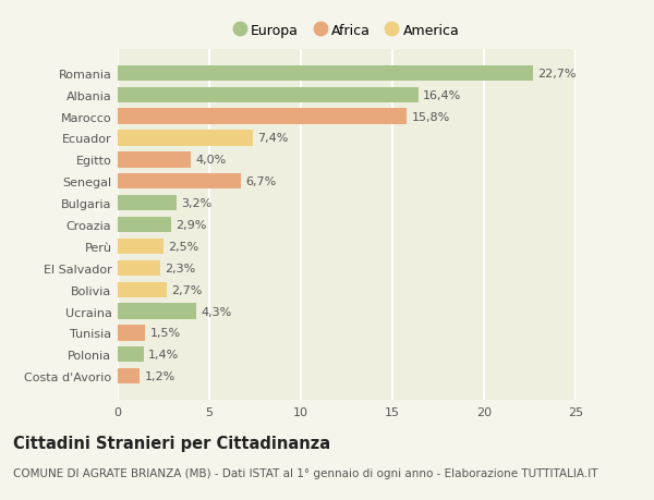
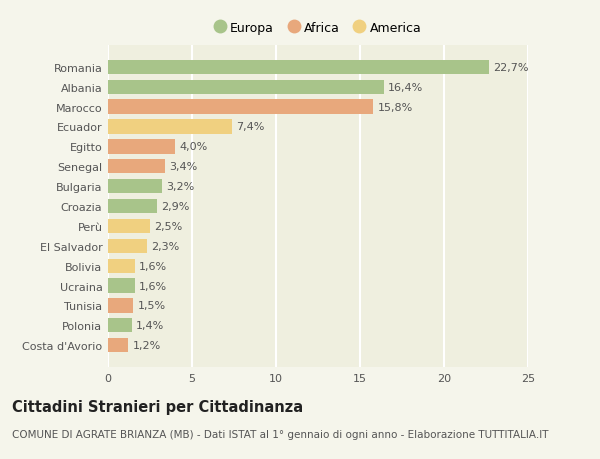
Senegal: 6,7% -> 3,4%
Bolivia: 2,7% -> 1,6%
Ucraina: 4,3% -> 1,6%
